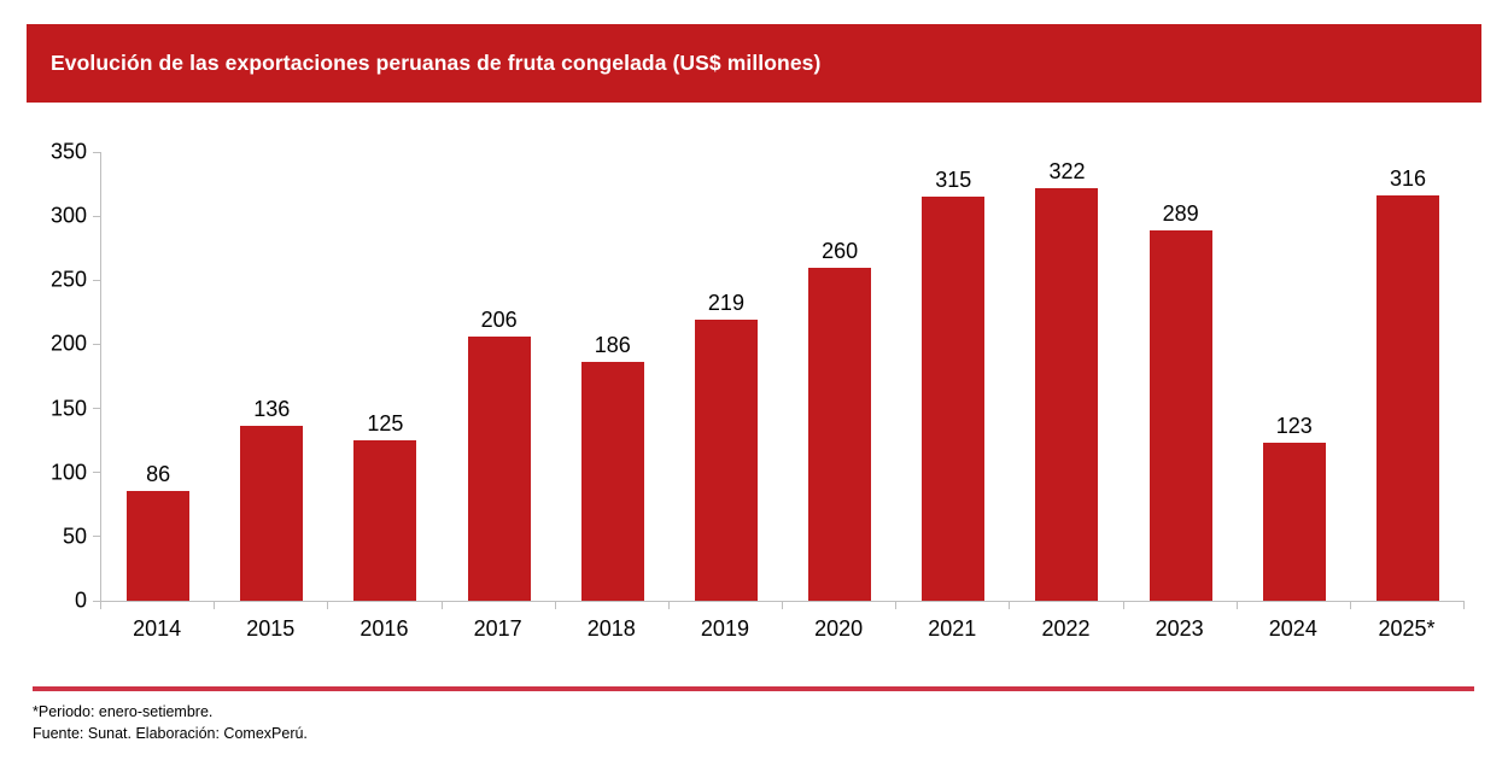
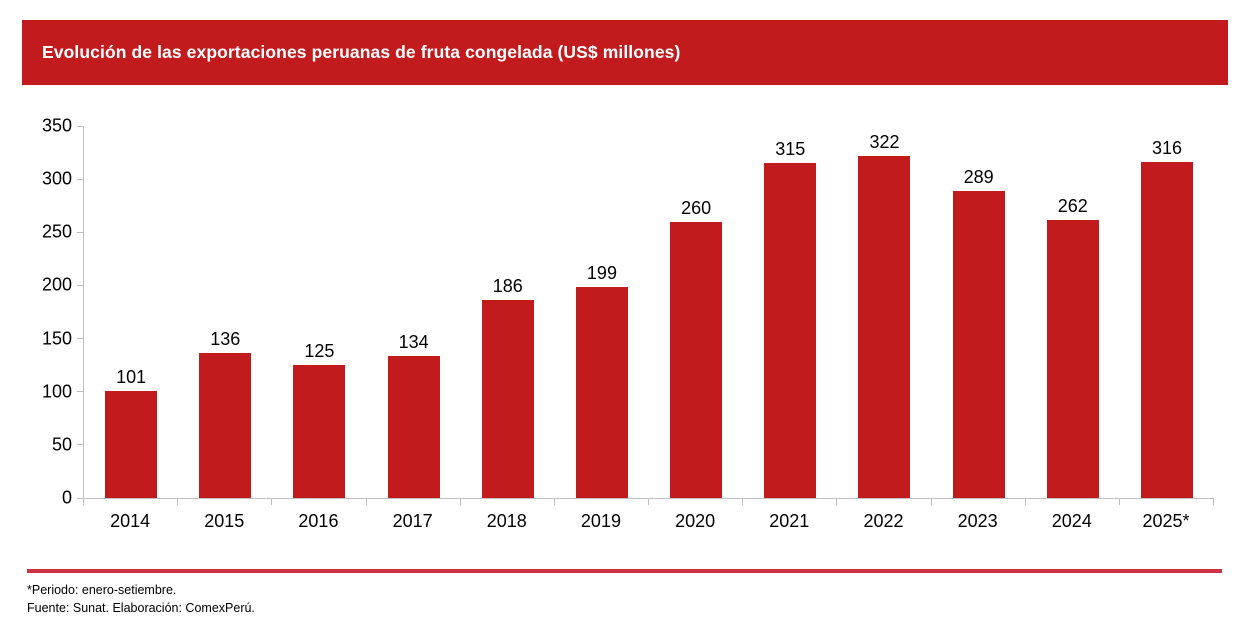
2014: 86 -> 101
2017: 206 -> 134
2019: 219 -> 199
2024: 123 -> 262
